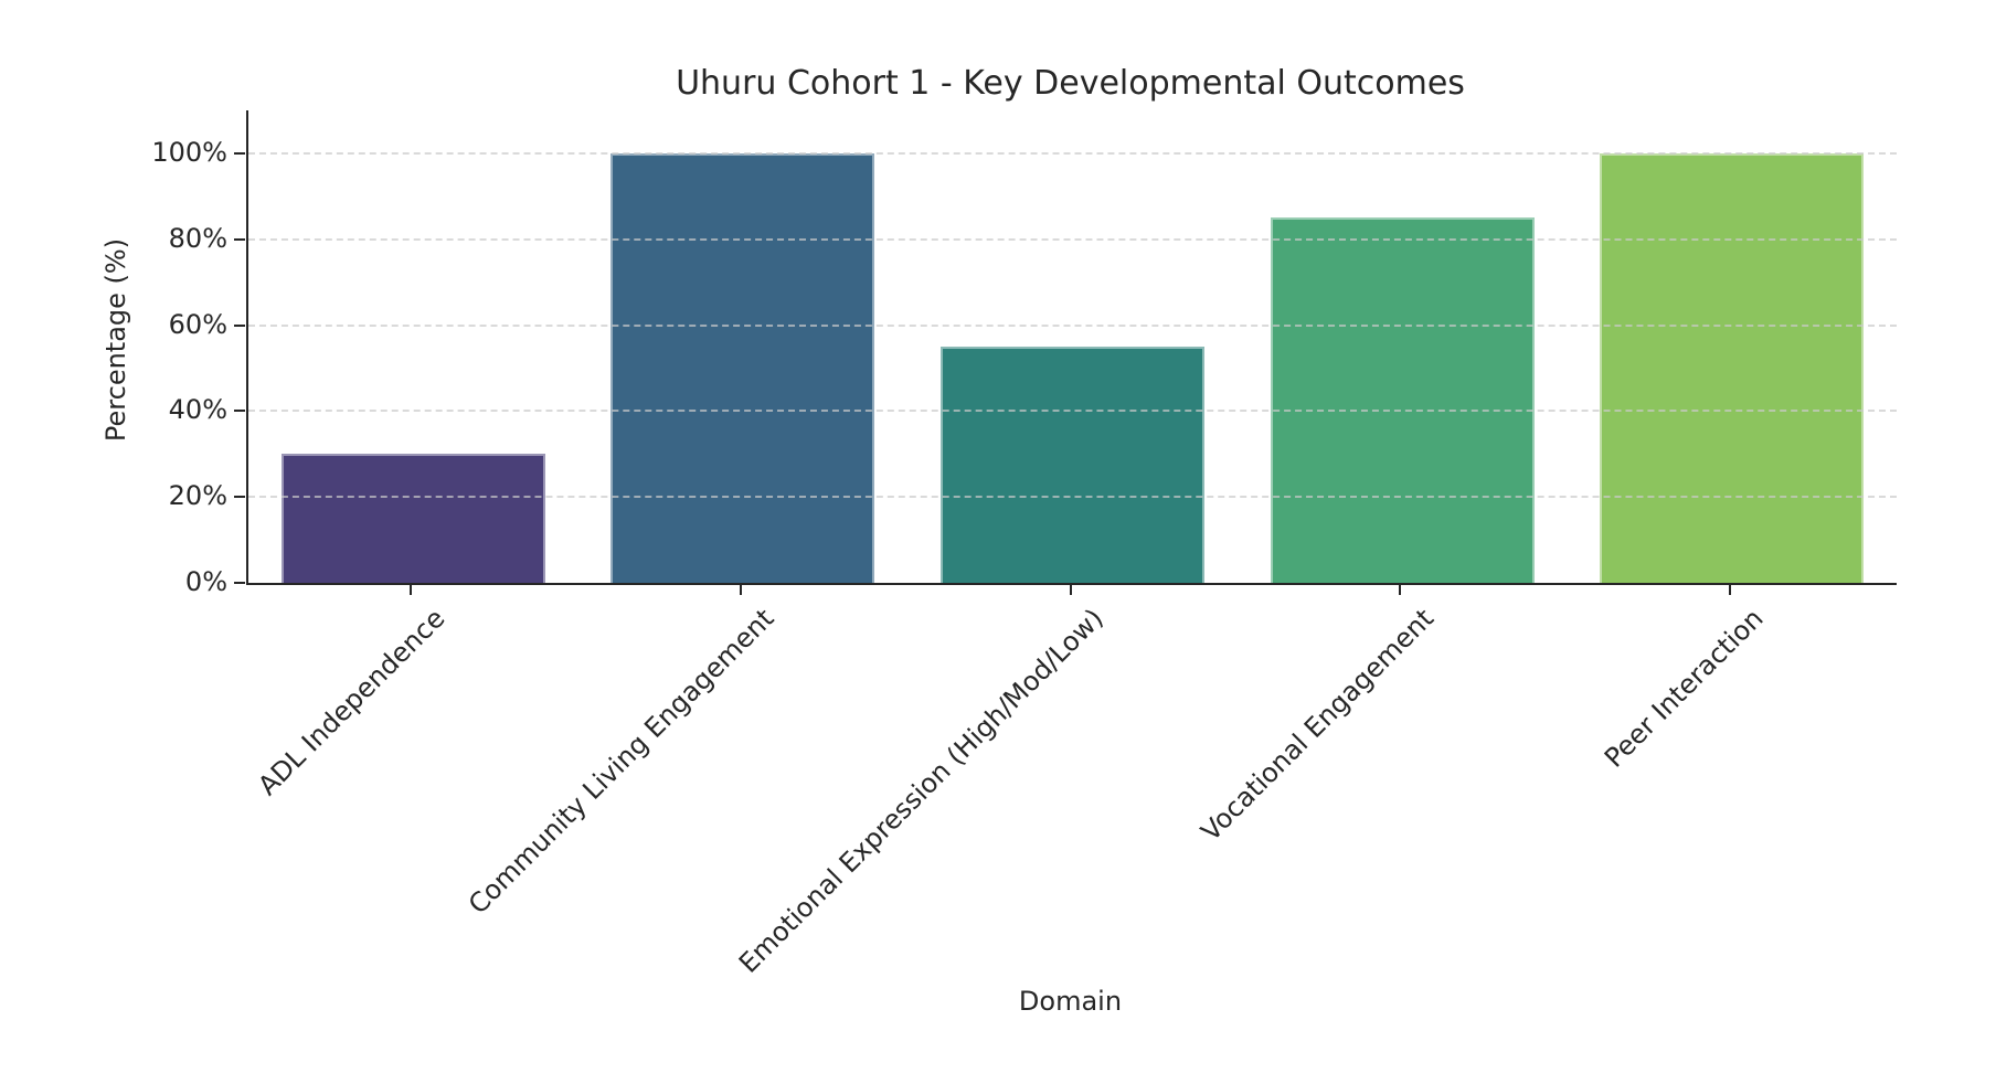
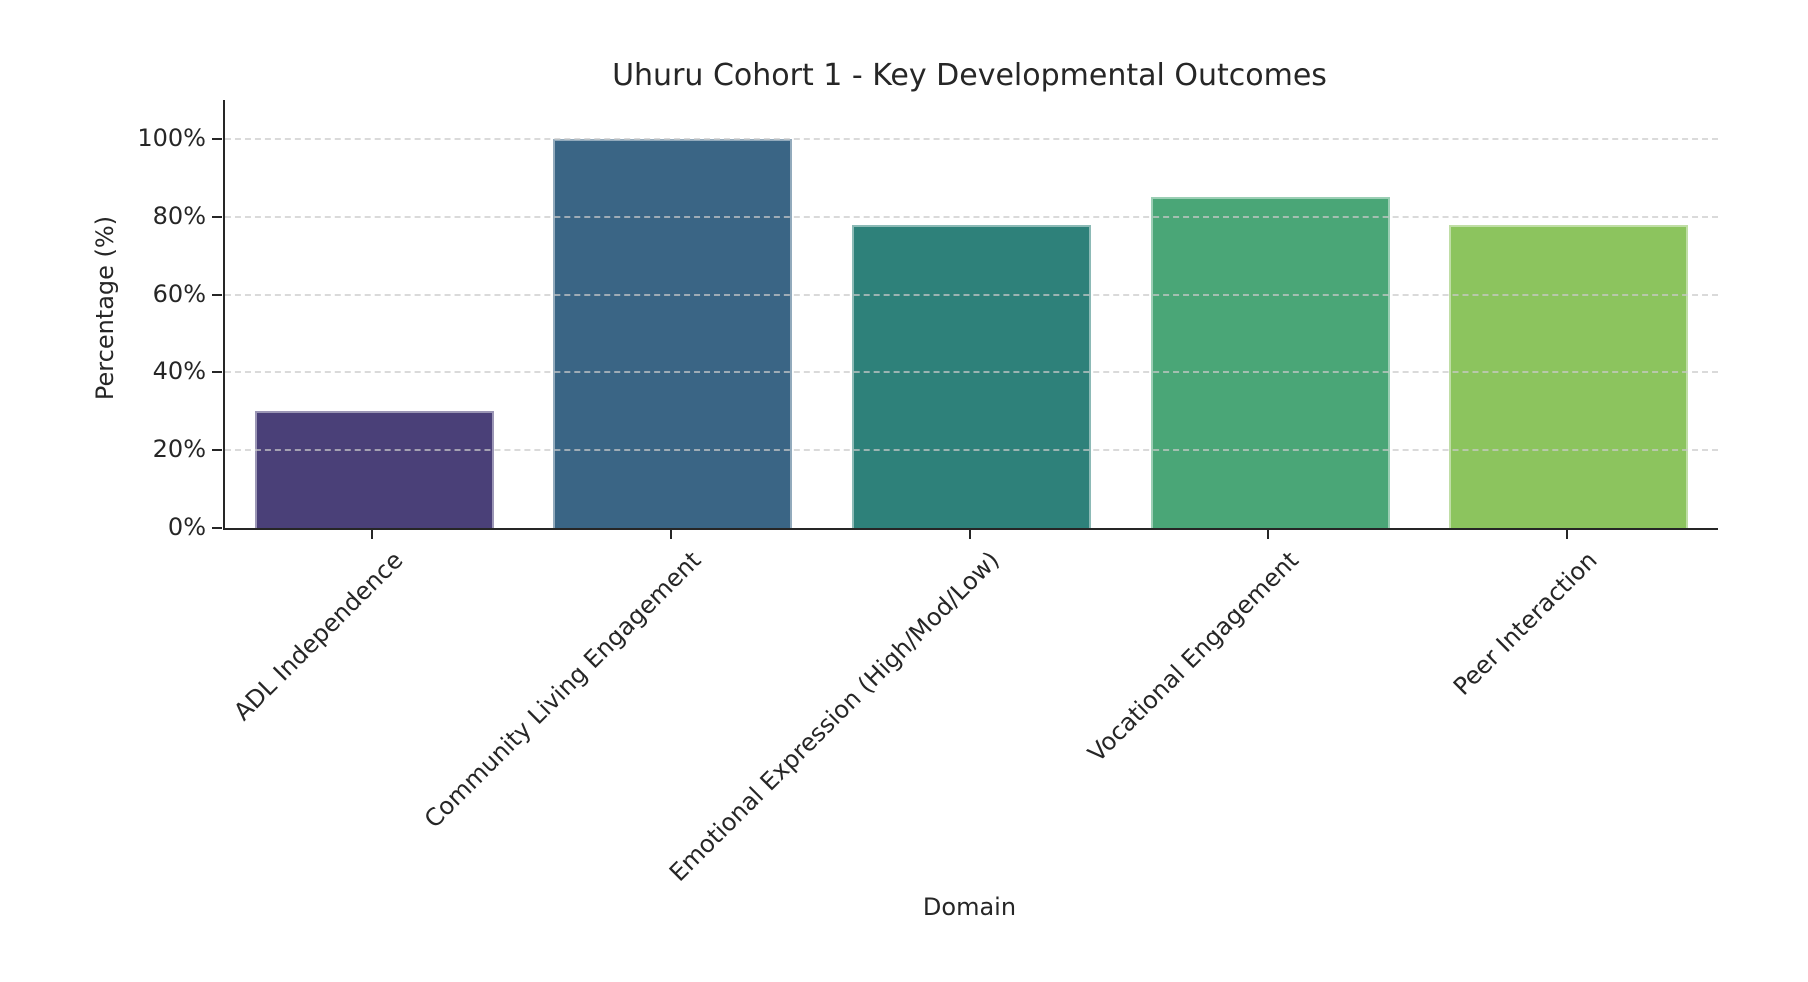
Emotional Expression (High/Mod/Low): 55% -> 78%
Peer Interaction: 100% -> 78%
